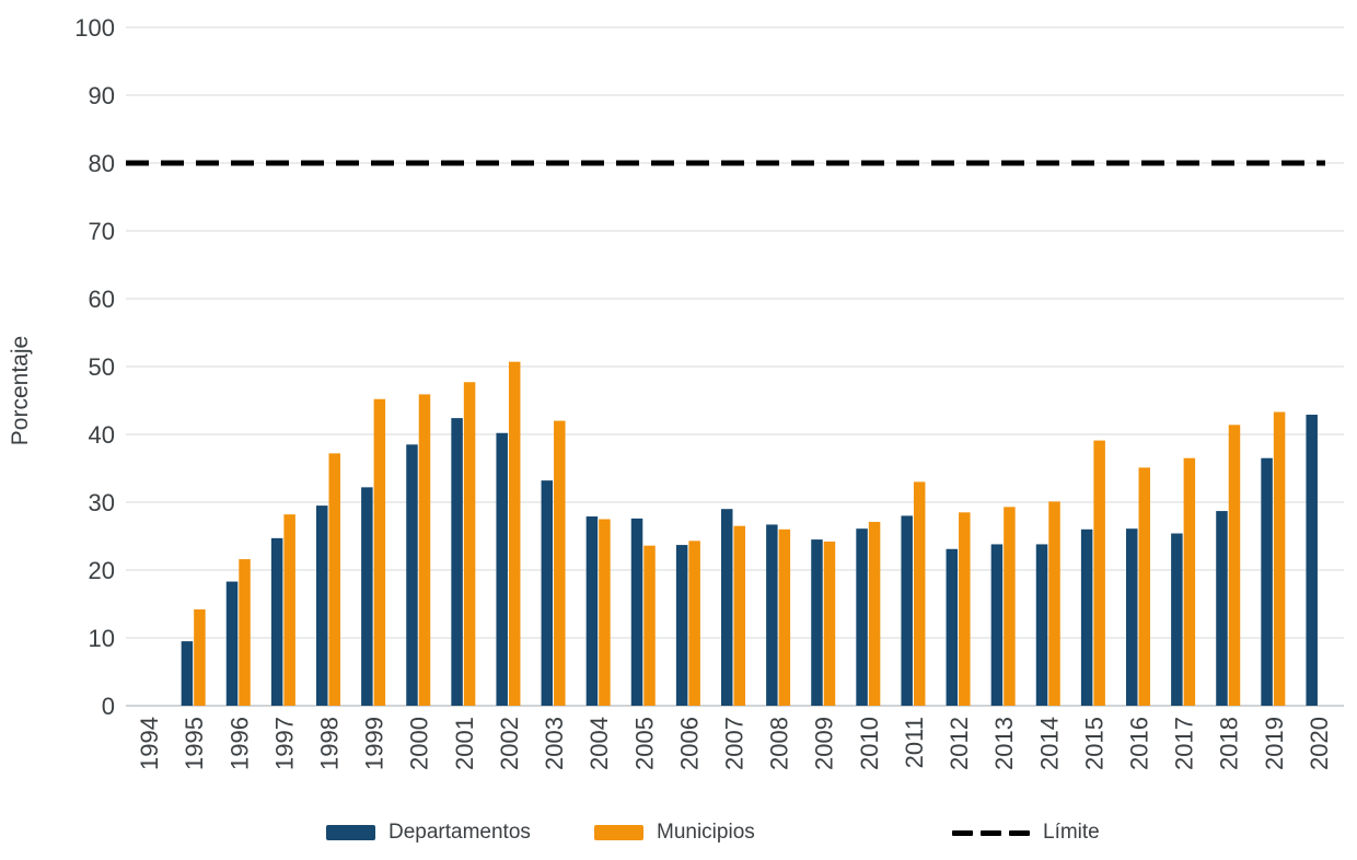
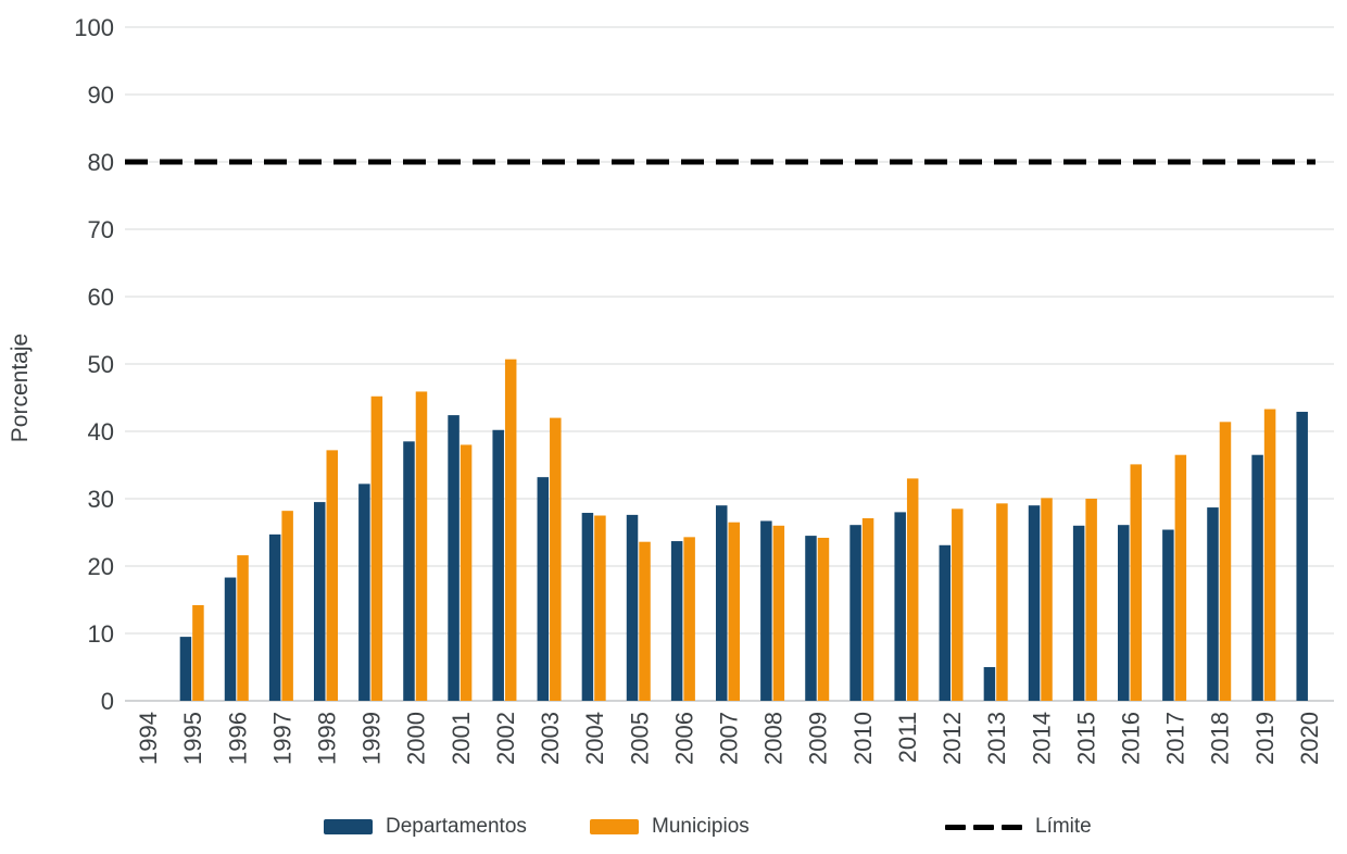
Municipios/2001: 48 -> 38
Departamentos/2013: 24 -> 5
Departamentos/2014: 24 -> 29
Municipios/2015: 39 -> 30
